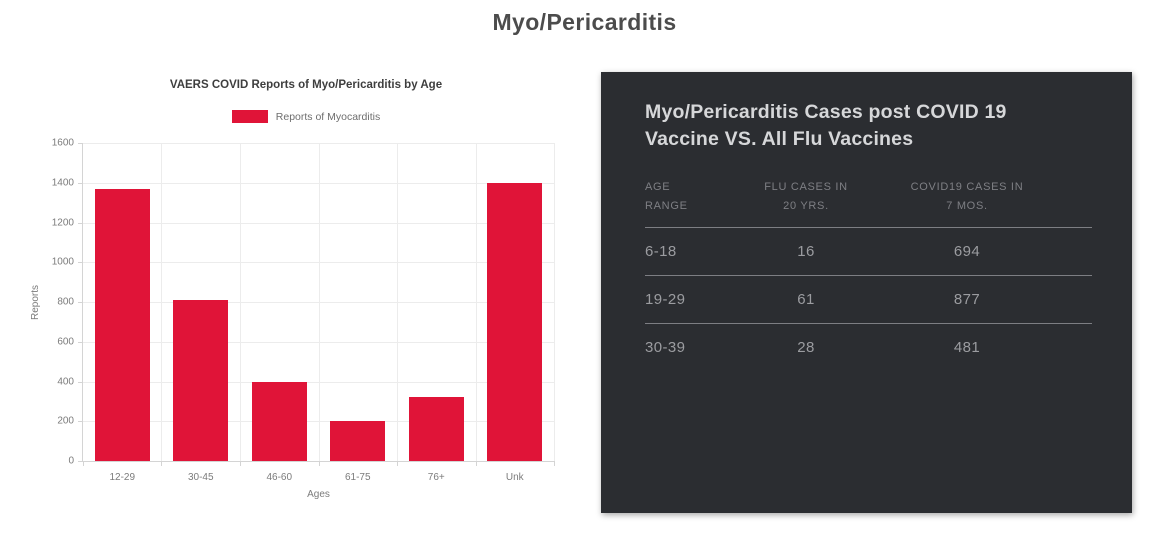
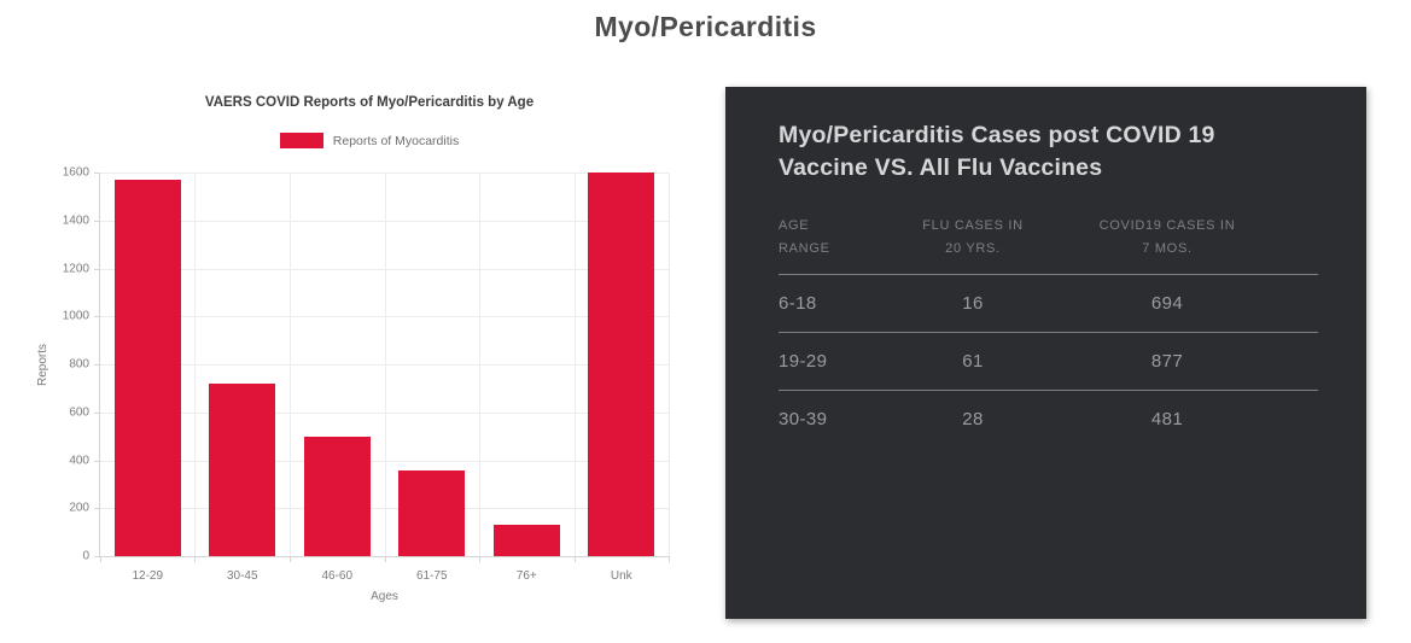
12-29: 1370 -> 1570
30-45: 810 -> 720
46-60: 400 -> 500
61-75: 200 -> 360
76+: 320 -> 130
Unk: 1400 -> 1600
